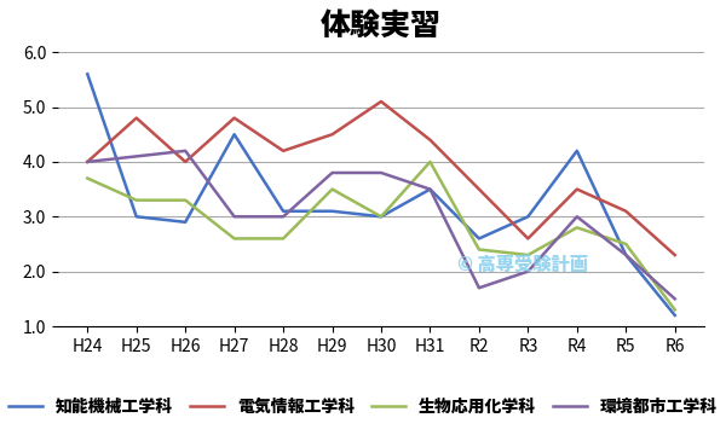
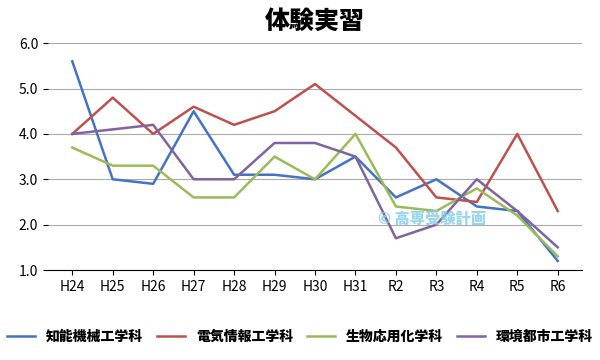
電気情報工学科/H27: 4.8 -> 4.6
電気情報工学科/R2: 3.5 -> 3.7
知能機械工学科/R4: 4.2 -> 2.4
電気情報工学科/R4: 3.5 -> 2.5
電気情報工学科/R5: 3.1 -> 4.0
生物応用化学科/R5: 2.5 -> 2.2
